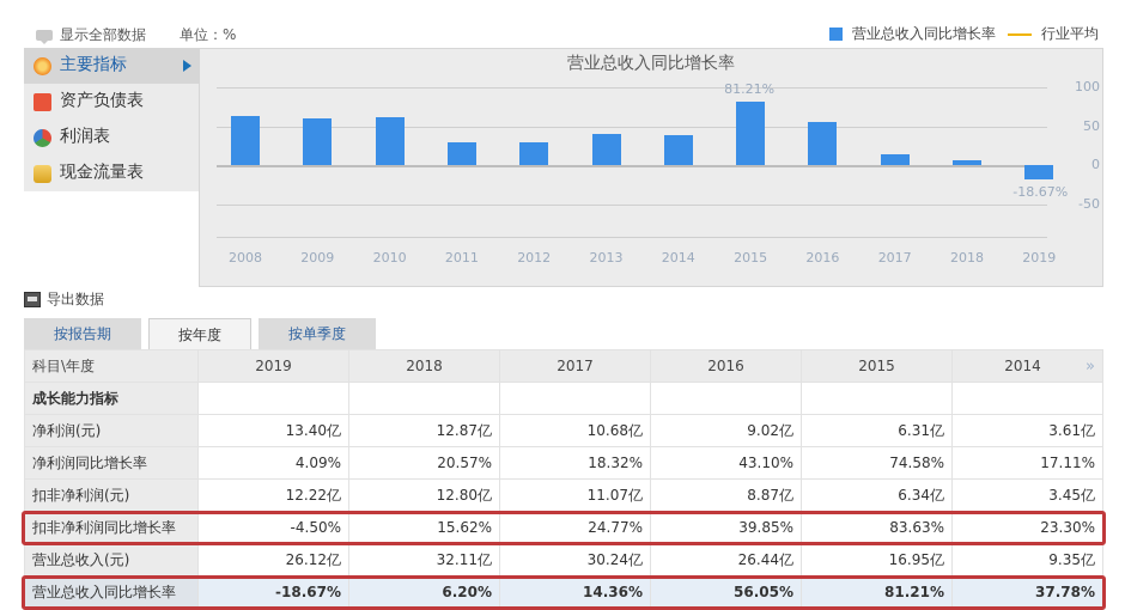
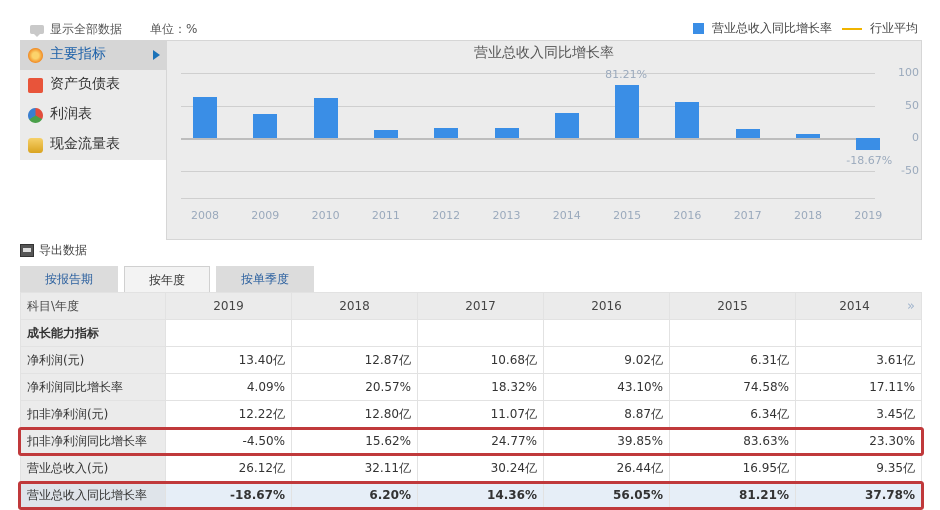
2009: 60 -> 40
2011: 30 -> 10
2012: 30 -> 20
2013: 40 -> 20
